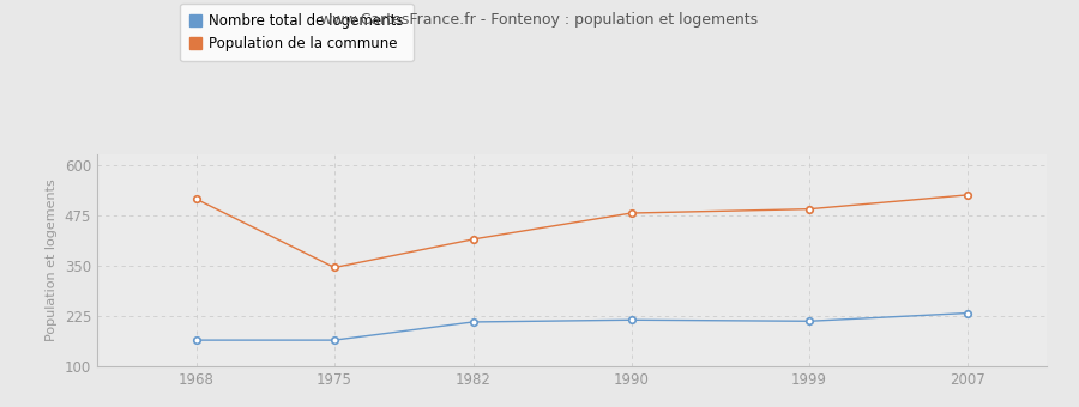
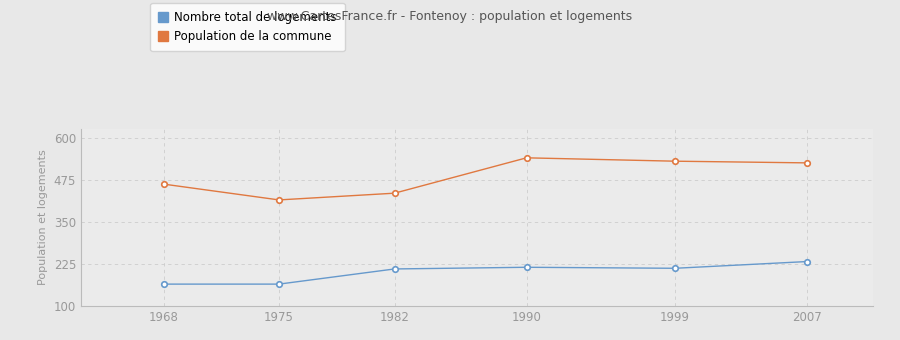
Population de la commune/1968: 515 -> 462
Population de la commune/1975: 345 -> 415
Population de la commune/1982: 415 -> 435
Population de la commune/1990: 480 -> 540
Population de la commune/1999: 490 -> 530
